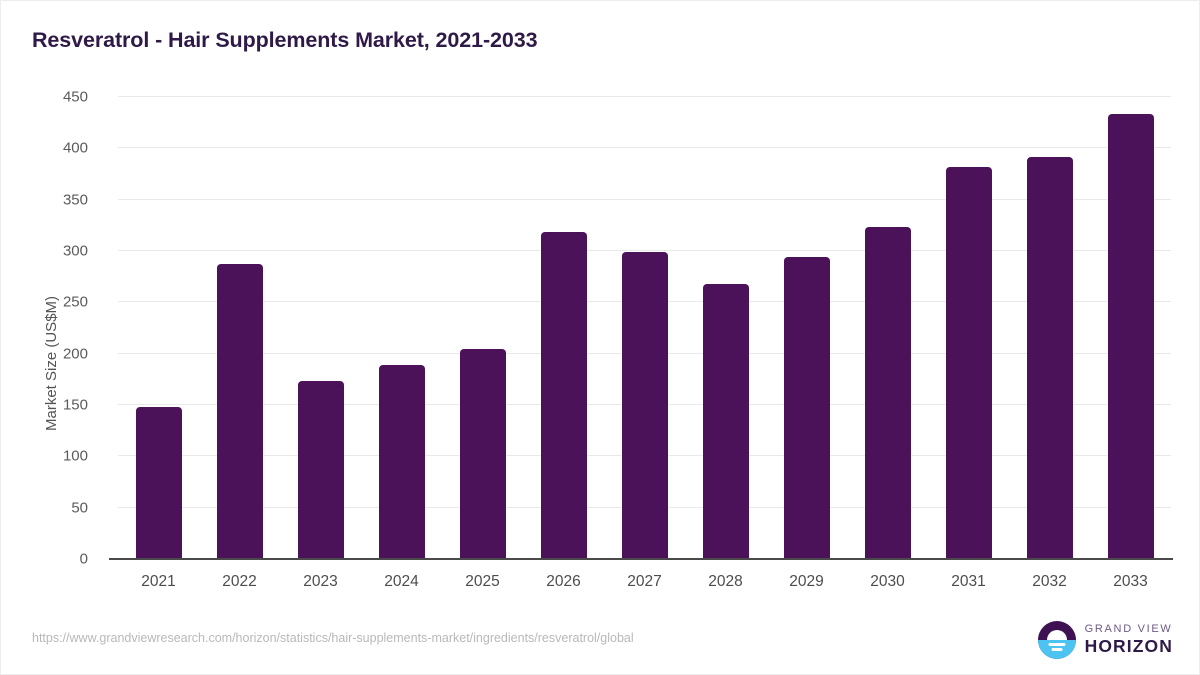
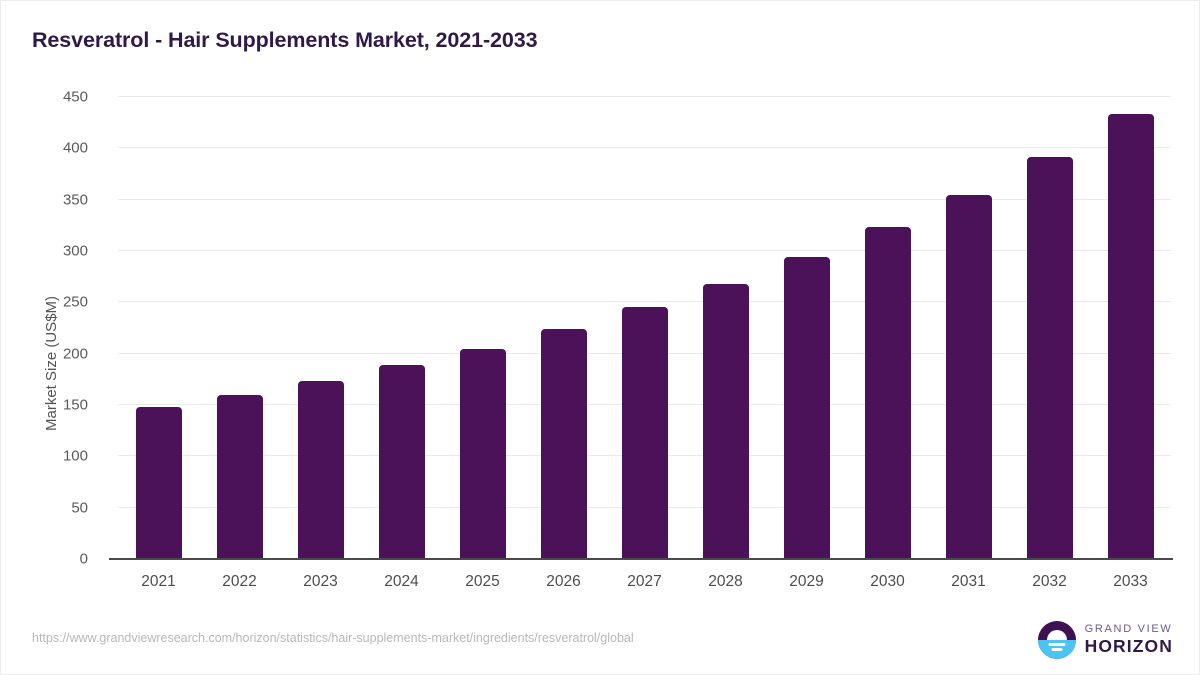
2022: 287 -> 160
2026: 319 -> 224
2027: 299 -> 245
2031: 382 -> 355
